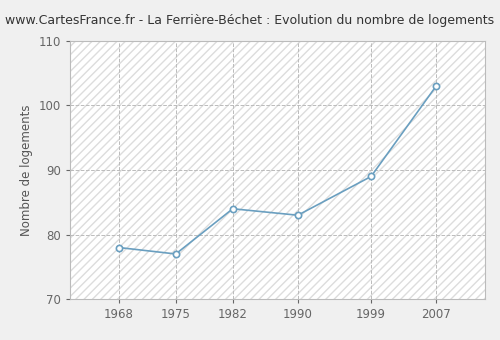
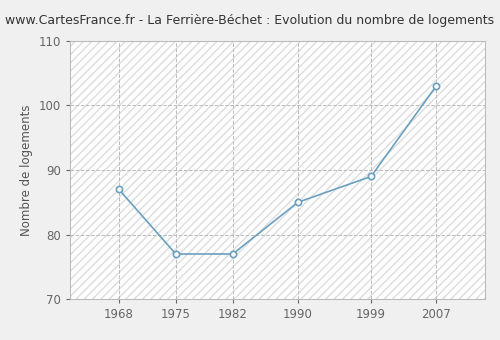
1968: 78 -> 87
1982: 84 -> 77
1990: 83 -> 85
